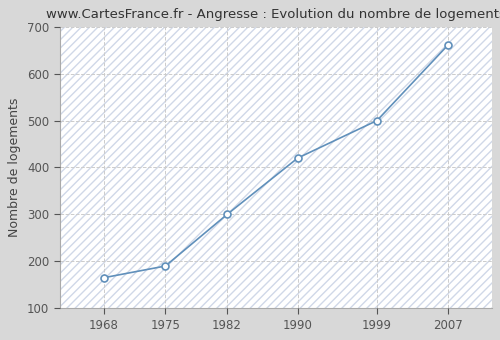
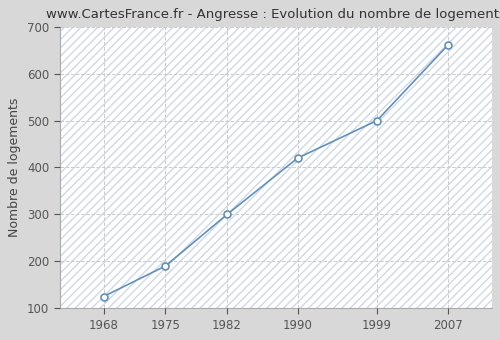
1968: 165 -> 125
